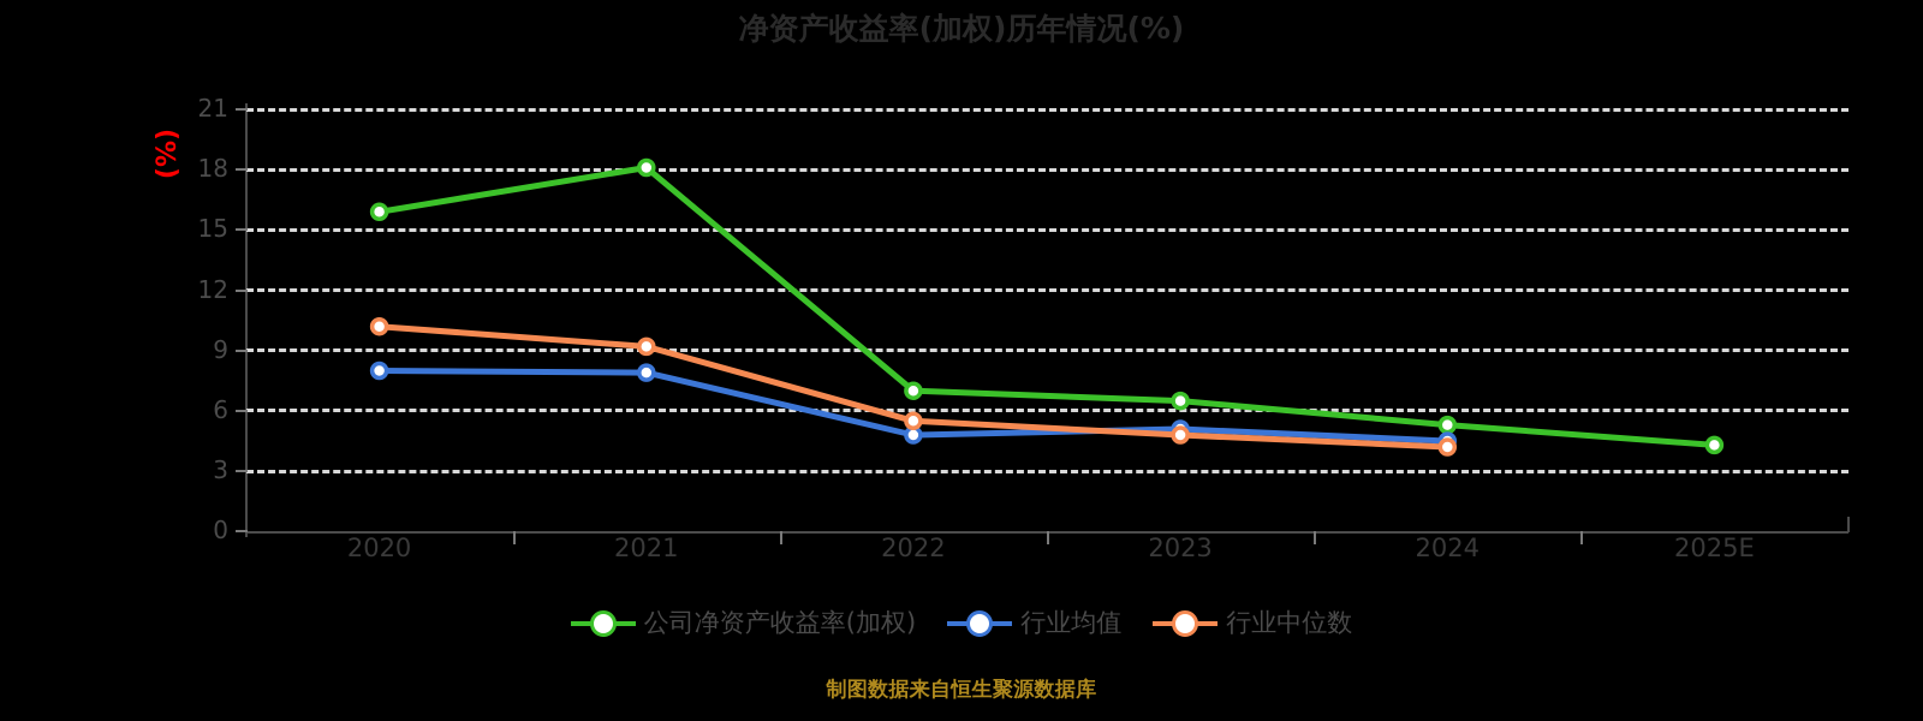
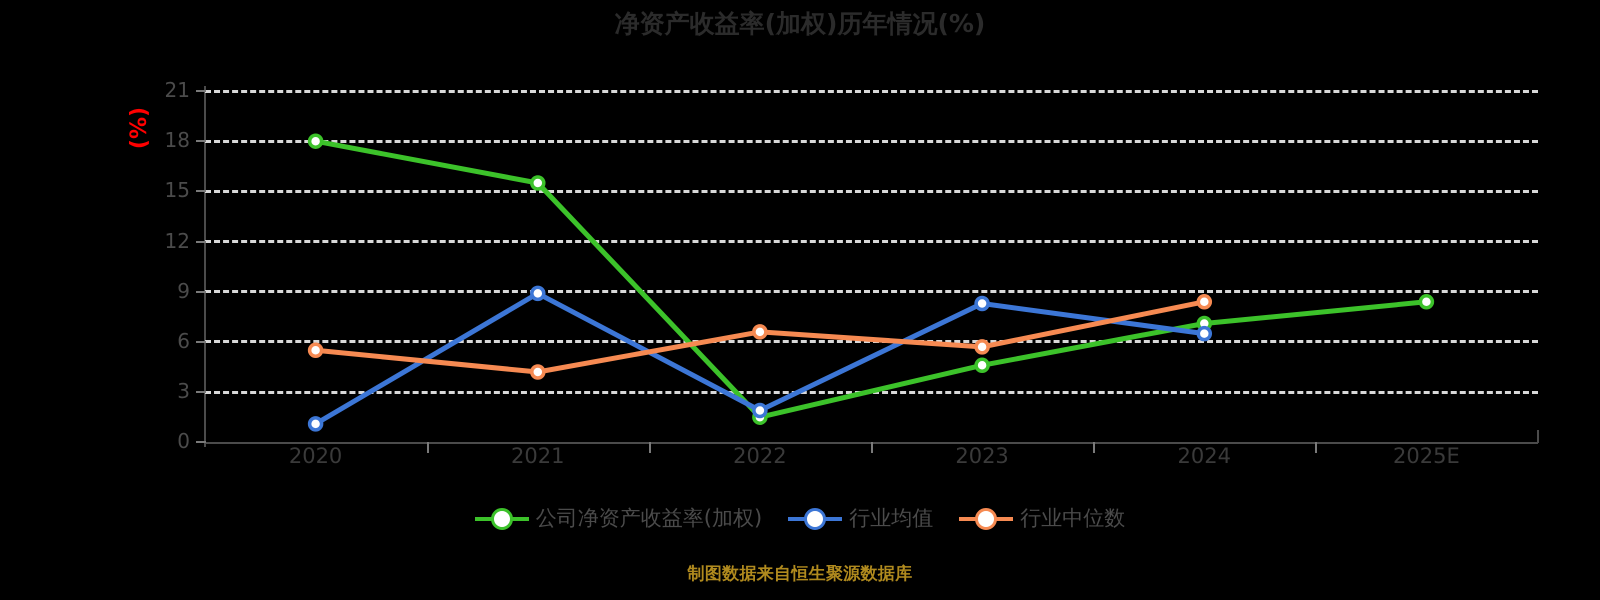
公司净资产收益率(加权)/2020: 15.9 -> 18.0
行业均值/2020: 8.0 -> 1.1
行业中位数/2020: 10.2 -> 5.5
公司净资产收益率(加权)/2021: 18.1 -> 15.5
行业均值/2021: 7.9 -> 8.9
行业中位数/2021: 9.2 -> 4.2
公司净资产收益率(加权)/2022: 7.0 -> 1.5
行业均值/2022: 4.8 -> 1.9
行业中位数/2022: 5.5 -> 6.6
公司净资产收益率(加权)/2023: 6.5 -> 4.6
行业均值/2023: 5.1 -> 8.3
行业中位数/2023: 4.8 -> 5.7
公司净资产收益率(加权)/2024: 5.3 -> 7.1
行业均值/2024: 4.5 -> 6.5
行业中位数/2024: 4.2 -> 8.4
公司净资产收益率(加权)/2025E: 4.3 -> 8.4
